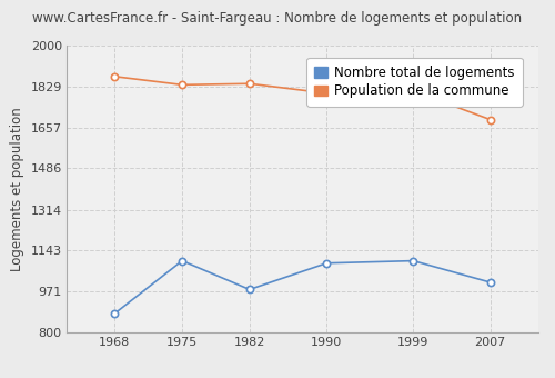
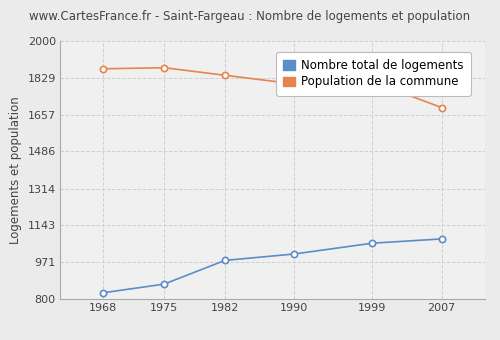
Nombre total de logements/1968: 880 -> 830
Nombre total de logements/1975: 1100 -> 870
Population de la commune/1975: 1835 -> 1875
Nombre total de logements/1990: 1090 -> 1010
Nombre total de logements/1999: 1100 -> 1060
Nombre total de logements/2007: 1010 -> 1080
